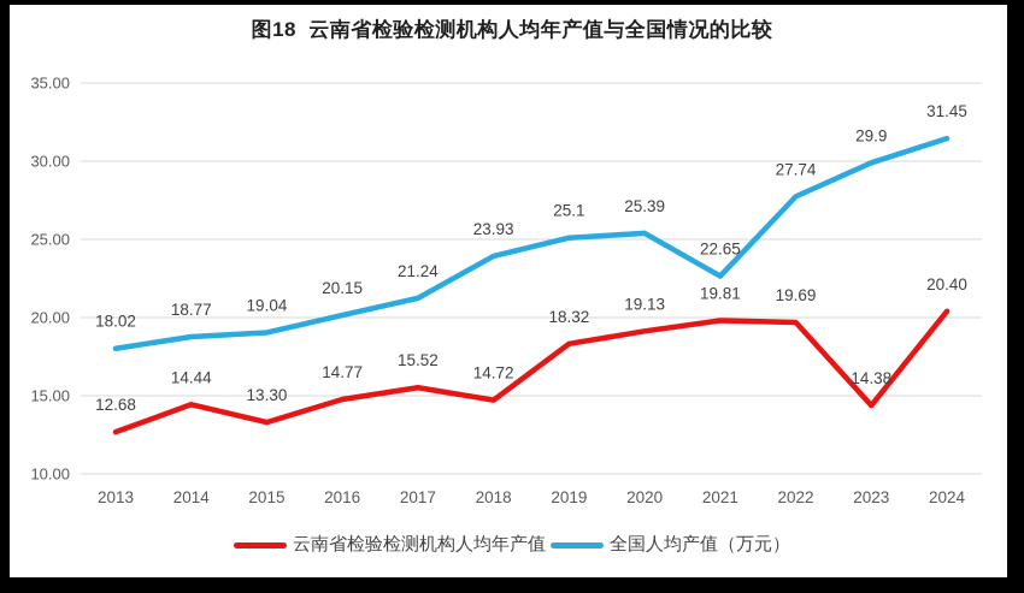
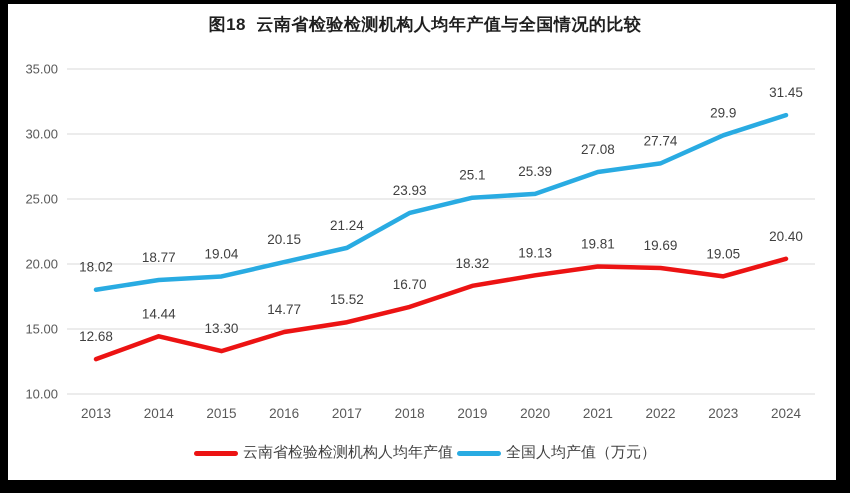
云南省检验检测机构人均年产值/2018: 14.72 -> 16.70
全国人均产值（万元）/2021: 22.65 -> 27.08
云南省检验检测机构人均年产值/2023: 14.38 -> 19.05
